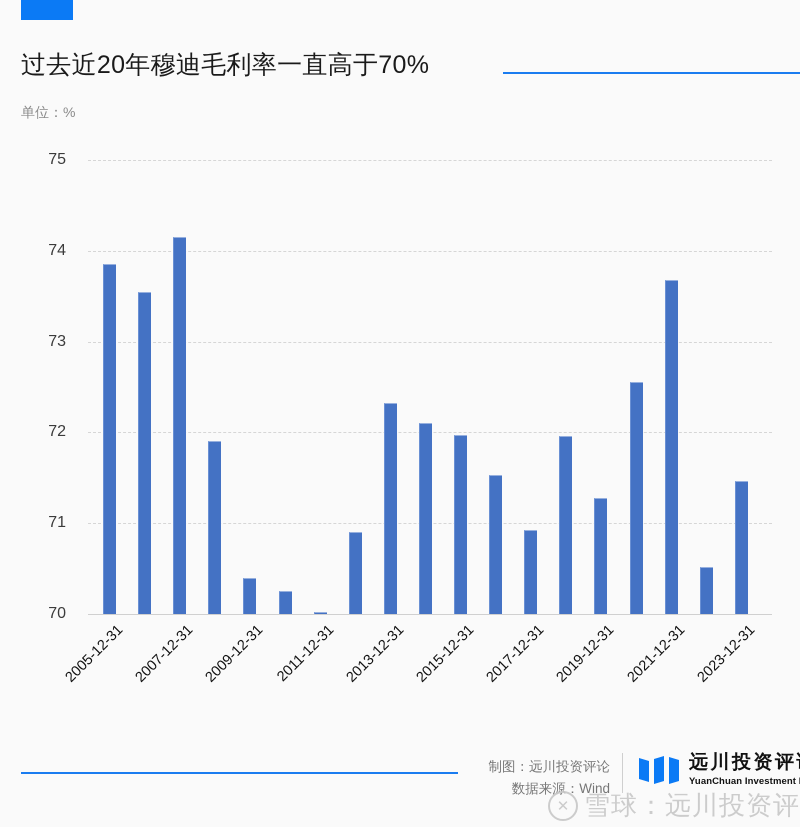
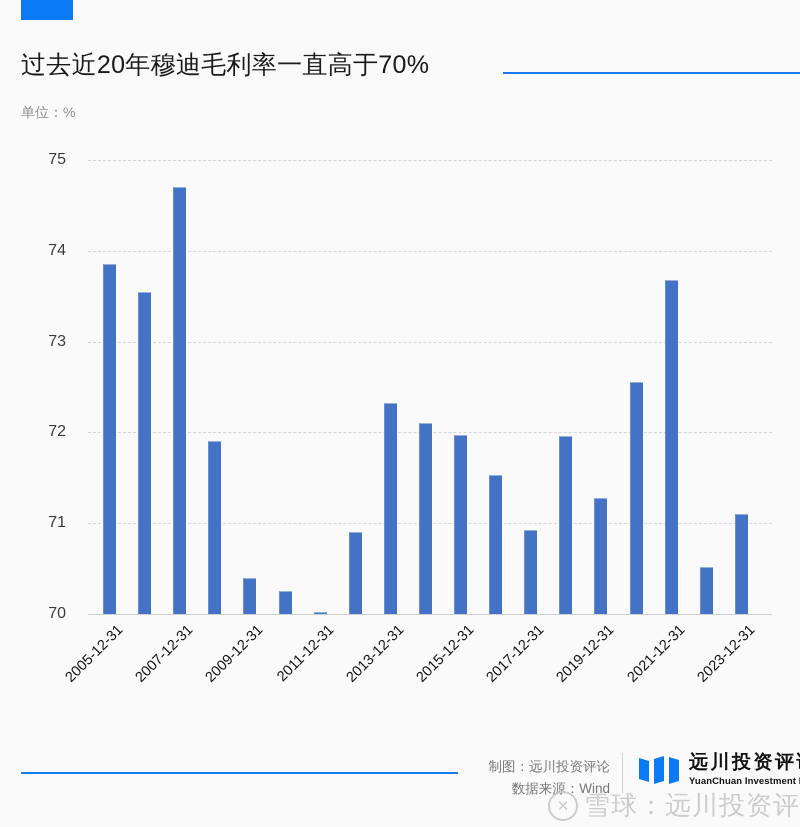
2007-12-31: 74.2 -> 74.7
2023-12-31: 71.5 -> 71.1
